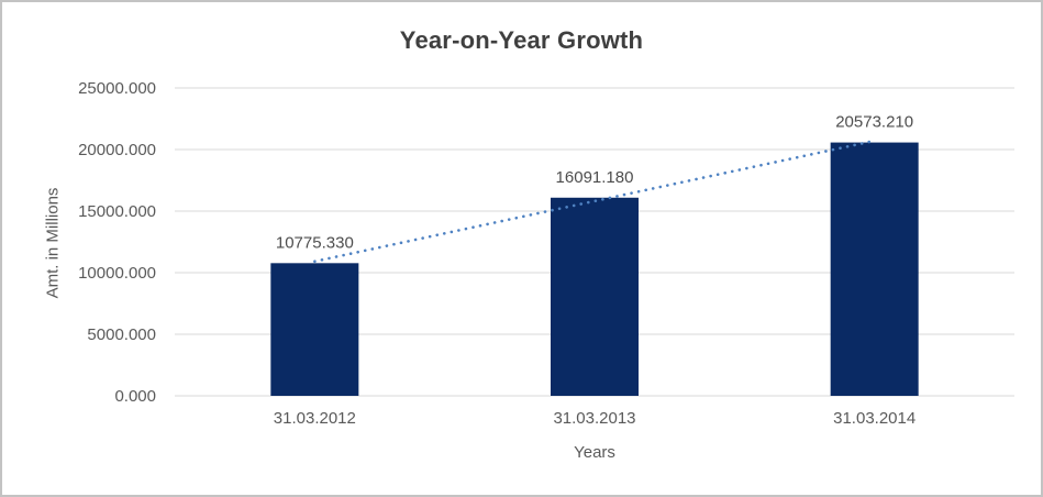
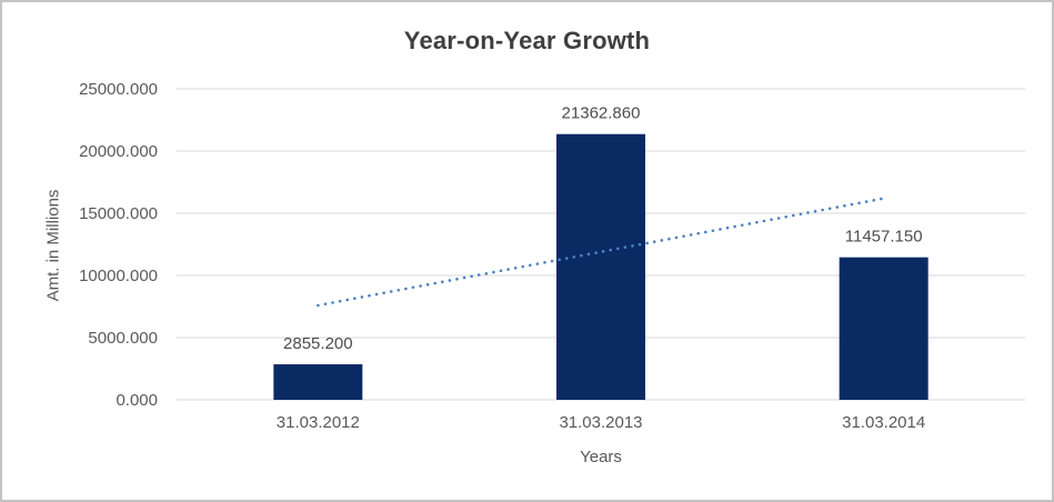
31.03.2012: 10775.330 -> 2855.200
31.03.2013: 16091.180 -> 21362.860
31.03.2014: 20573.210 -> 11457.150
